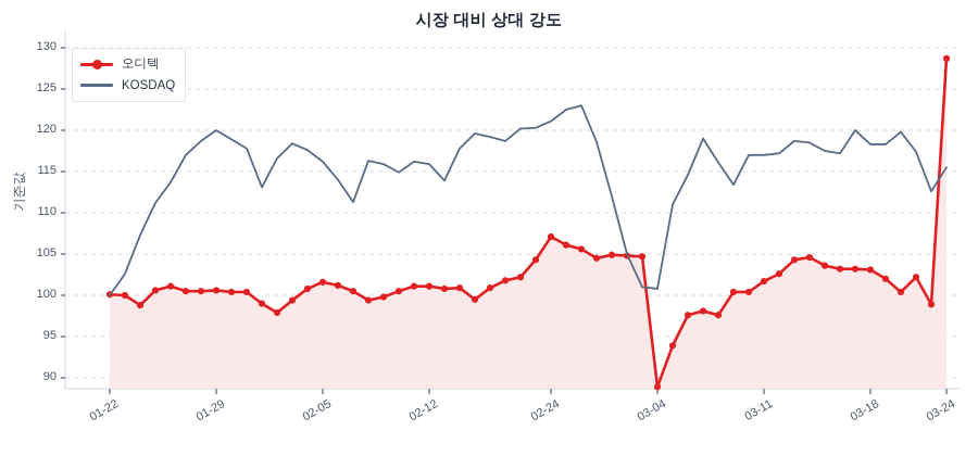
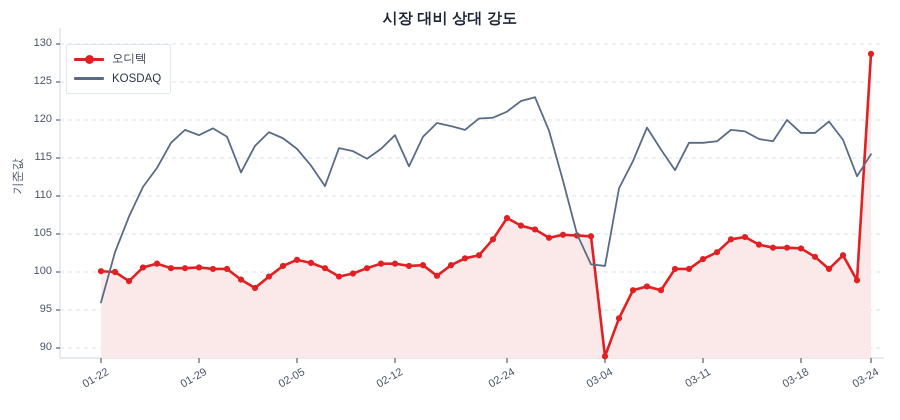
KOSDAQ/01-22: 100 -> 96
KOSDAQ/01-29: 120 -> 118
KOSDAQ/02-12: 116 -> 118
